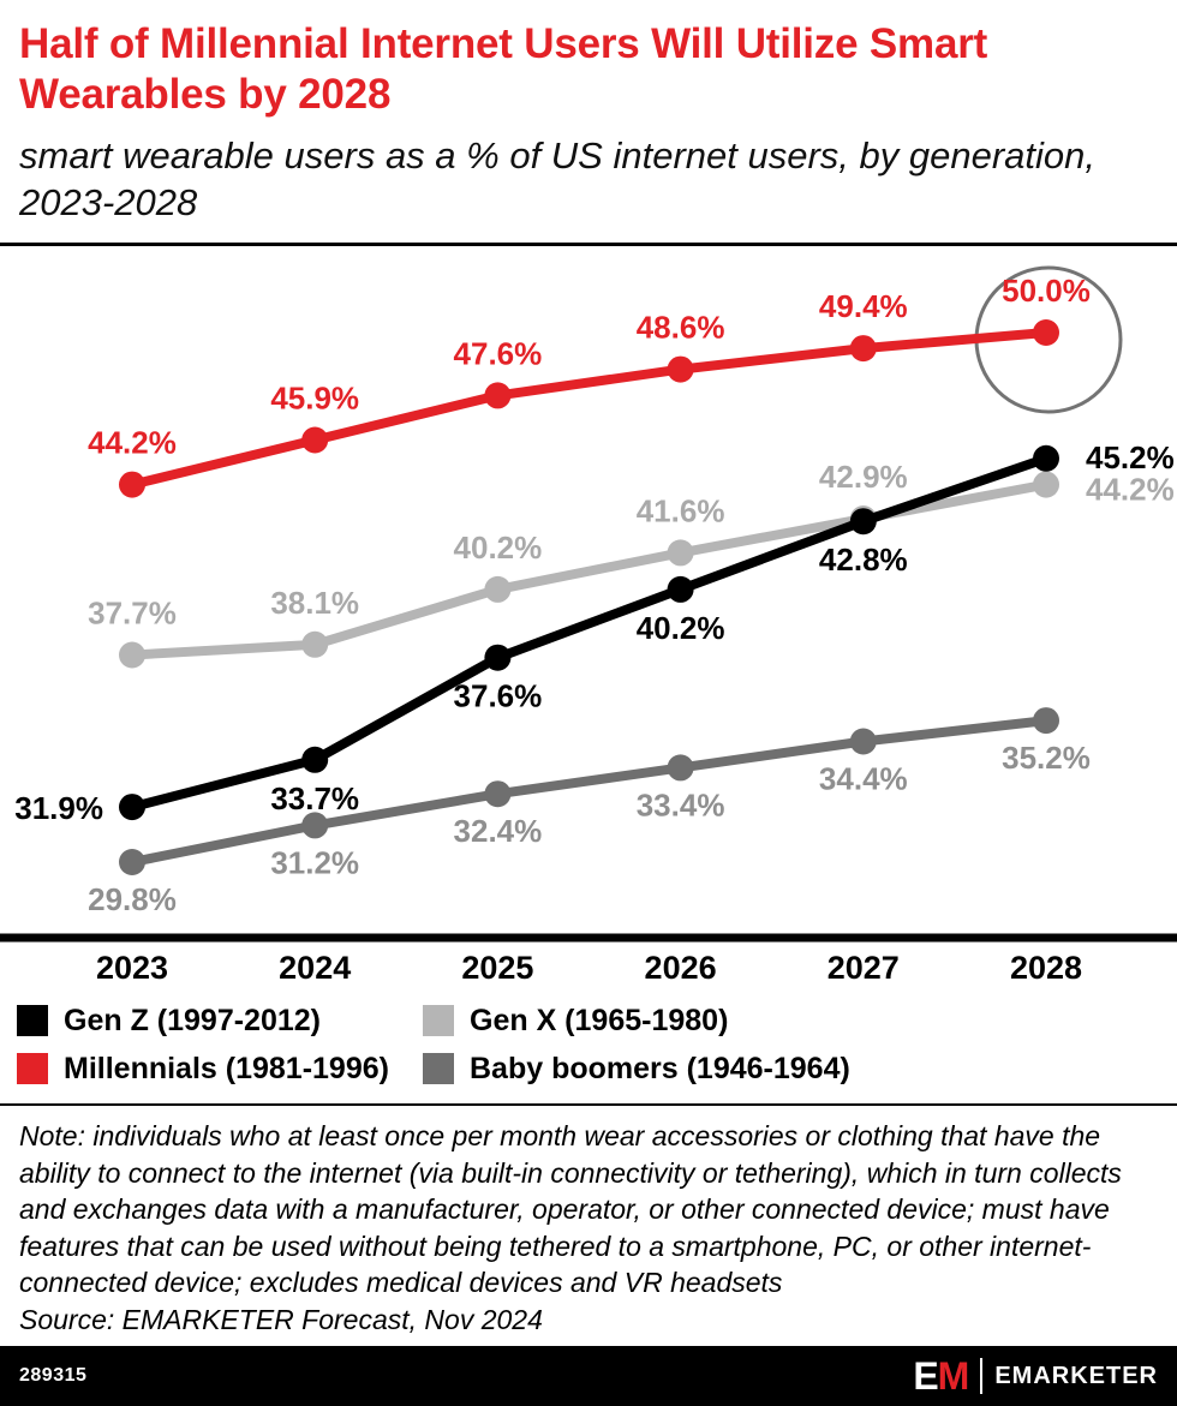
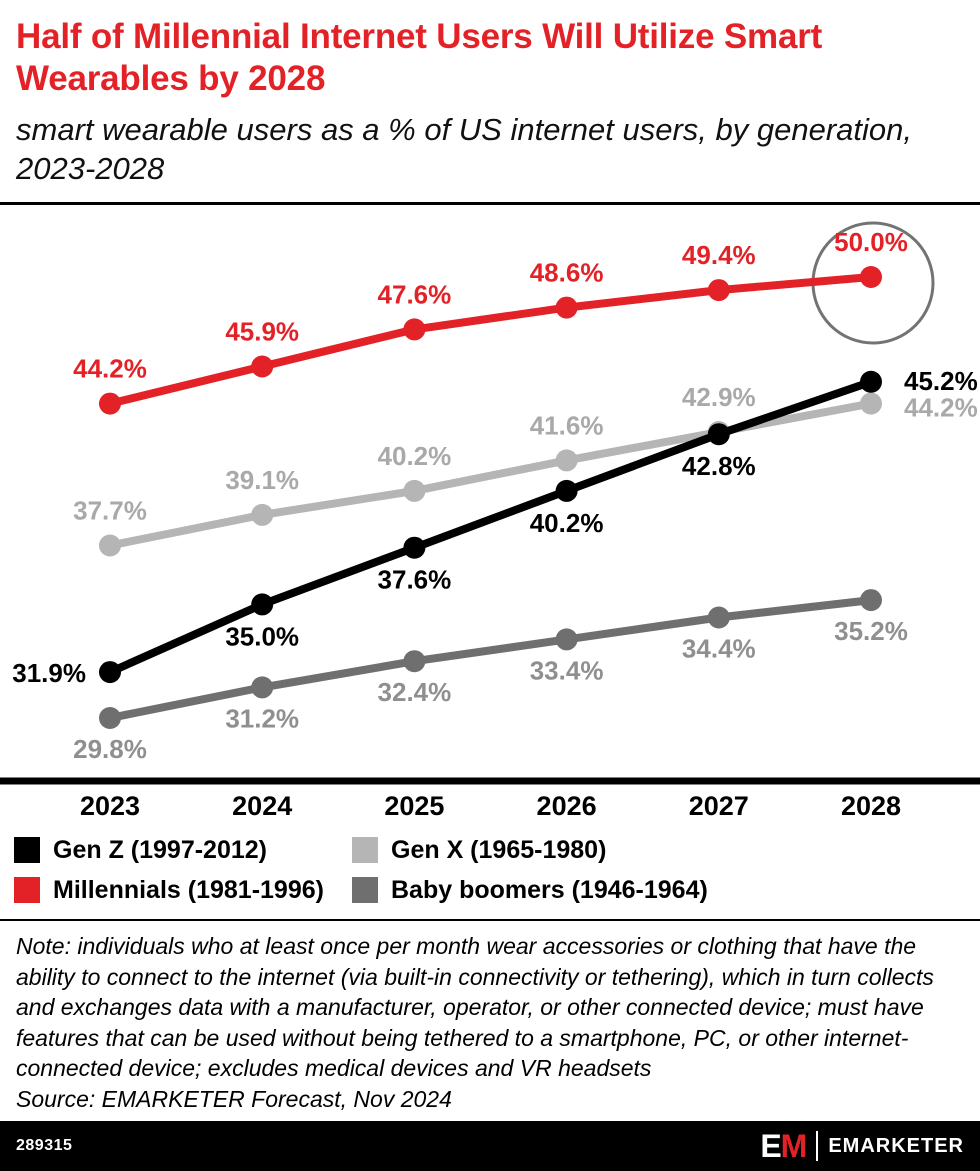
Gen Z (1997-2012)/2024: 33.7% -> 35.0%
Gen X (1965-1980)/2024: 38.1% -> 39.1%
